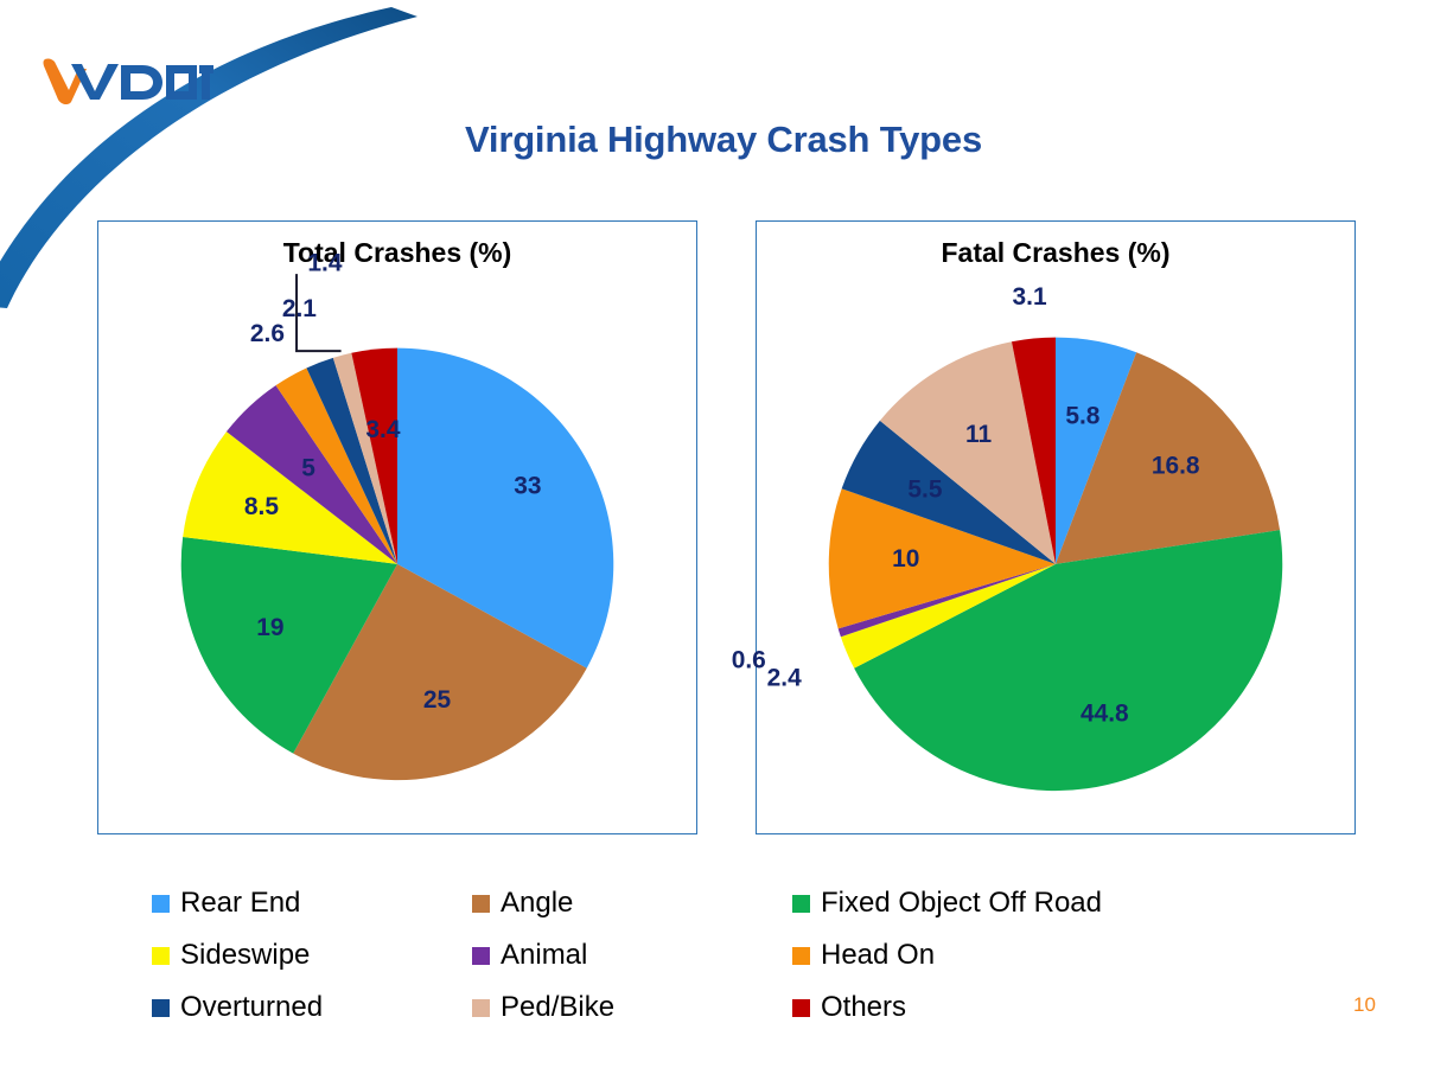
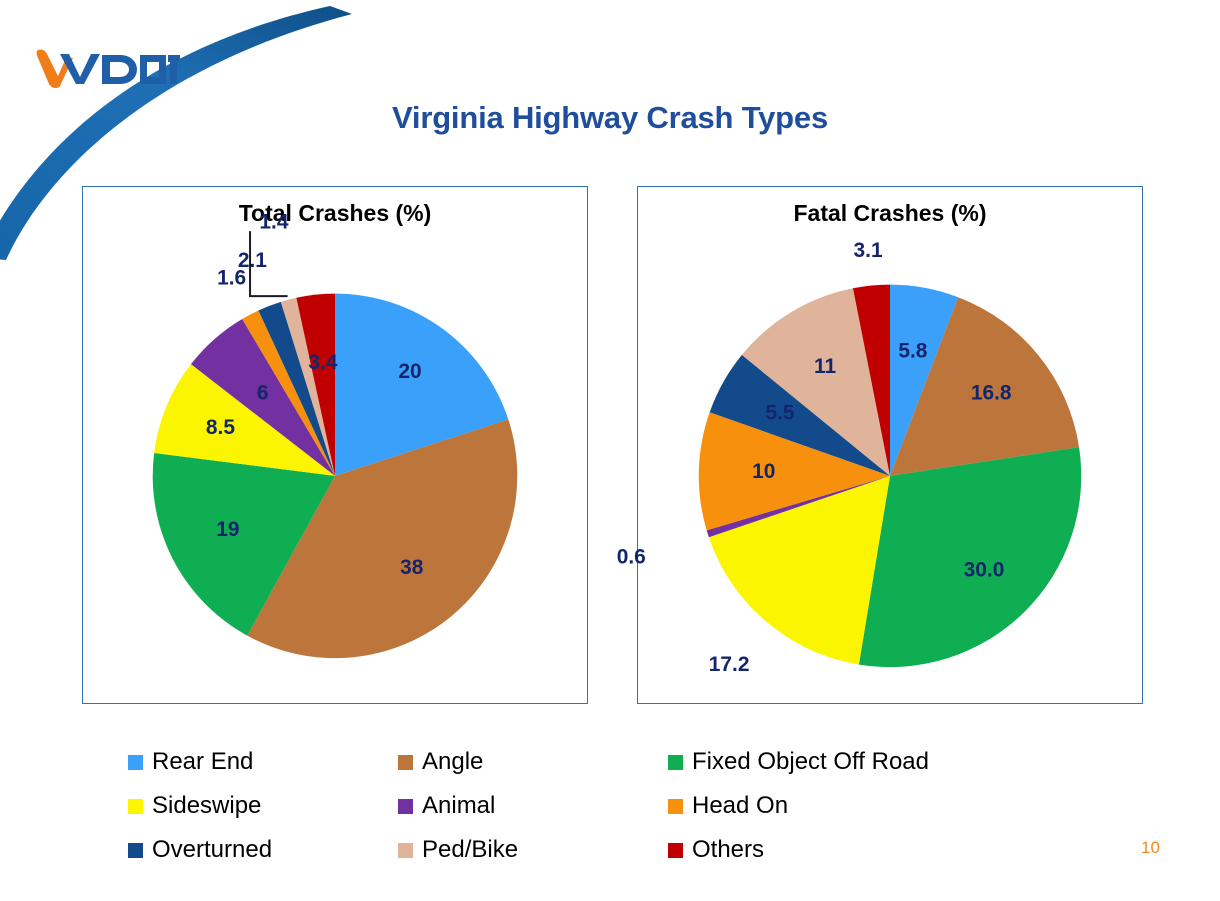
Total Crashes (%)/Rear End: 33 -> 20
Total Crashes (%)/Angle: 25 -> 38
Total Crashes (%)/Animal: 5 -> 6
Total Crashes (%)/Head On: 2.6 -> 1.6
Fatal Crashes (%)/Fixed Object Off Road: 44.8 -> 30.0
Fatal Crashes (%)/Sideswipe: 2.4 -> 17.2
